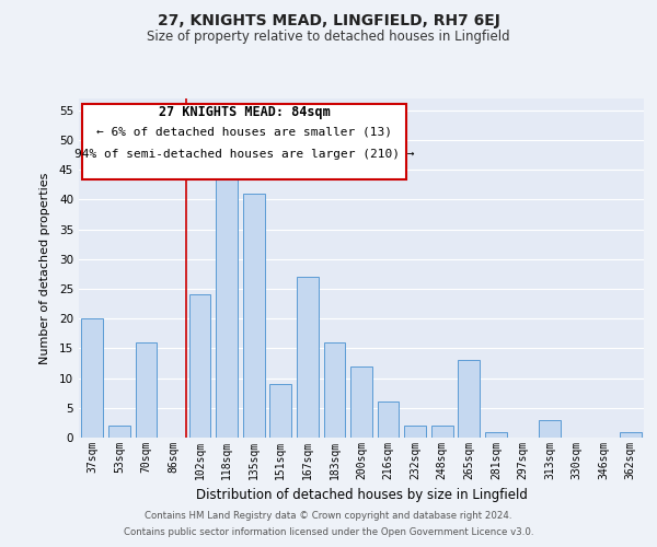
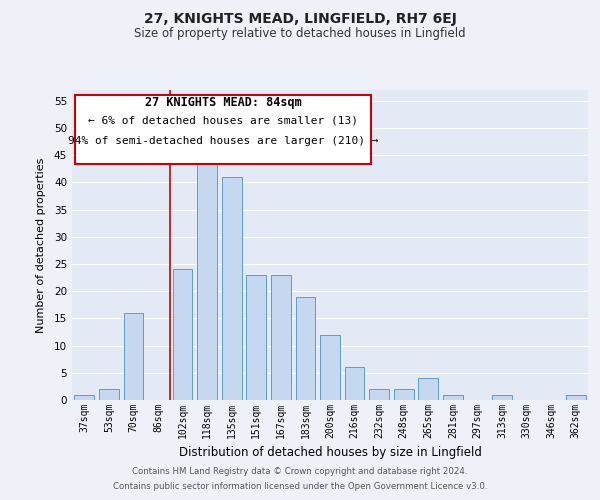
37sqm: 20 -> 1
151sqm: 9 -> 23
167sqm: 27 -> 23
183sqm: 16 -> 19
265sqm: 13 -> 4
313sqm: 3 -> 1
